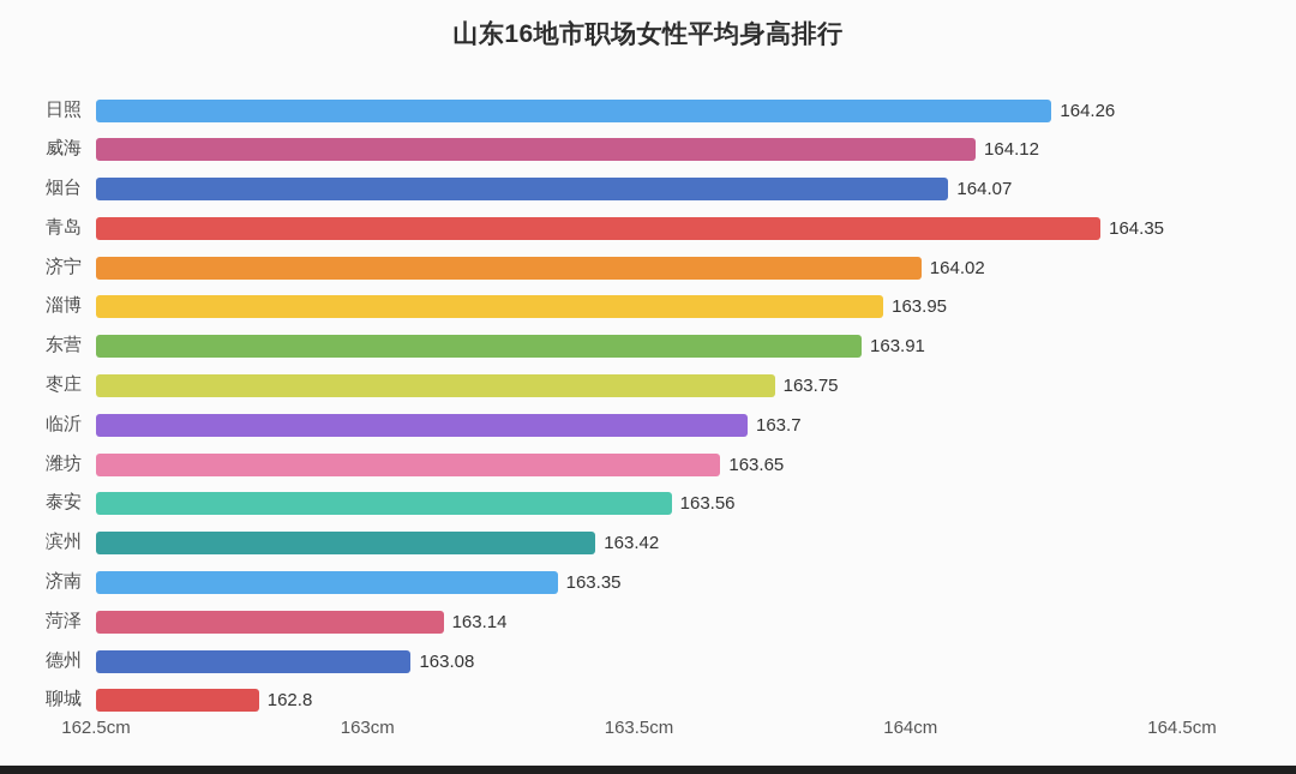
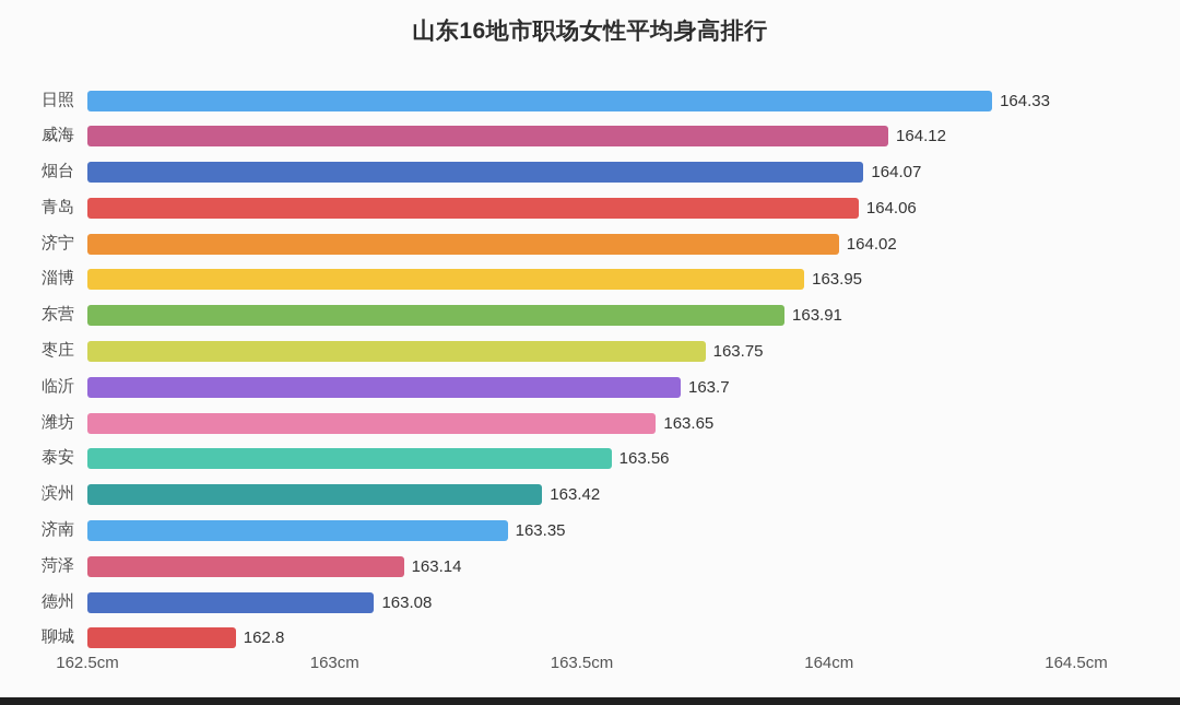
日照: 164.26 -> 164.33
青岛: 164.35 -> 164.06
